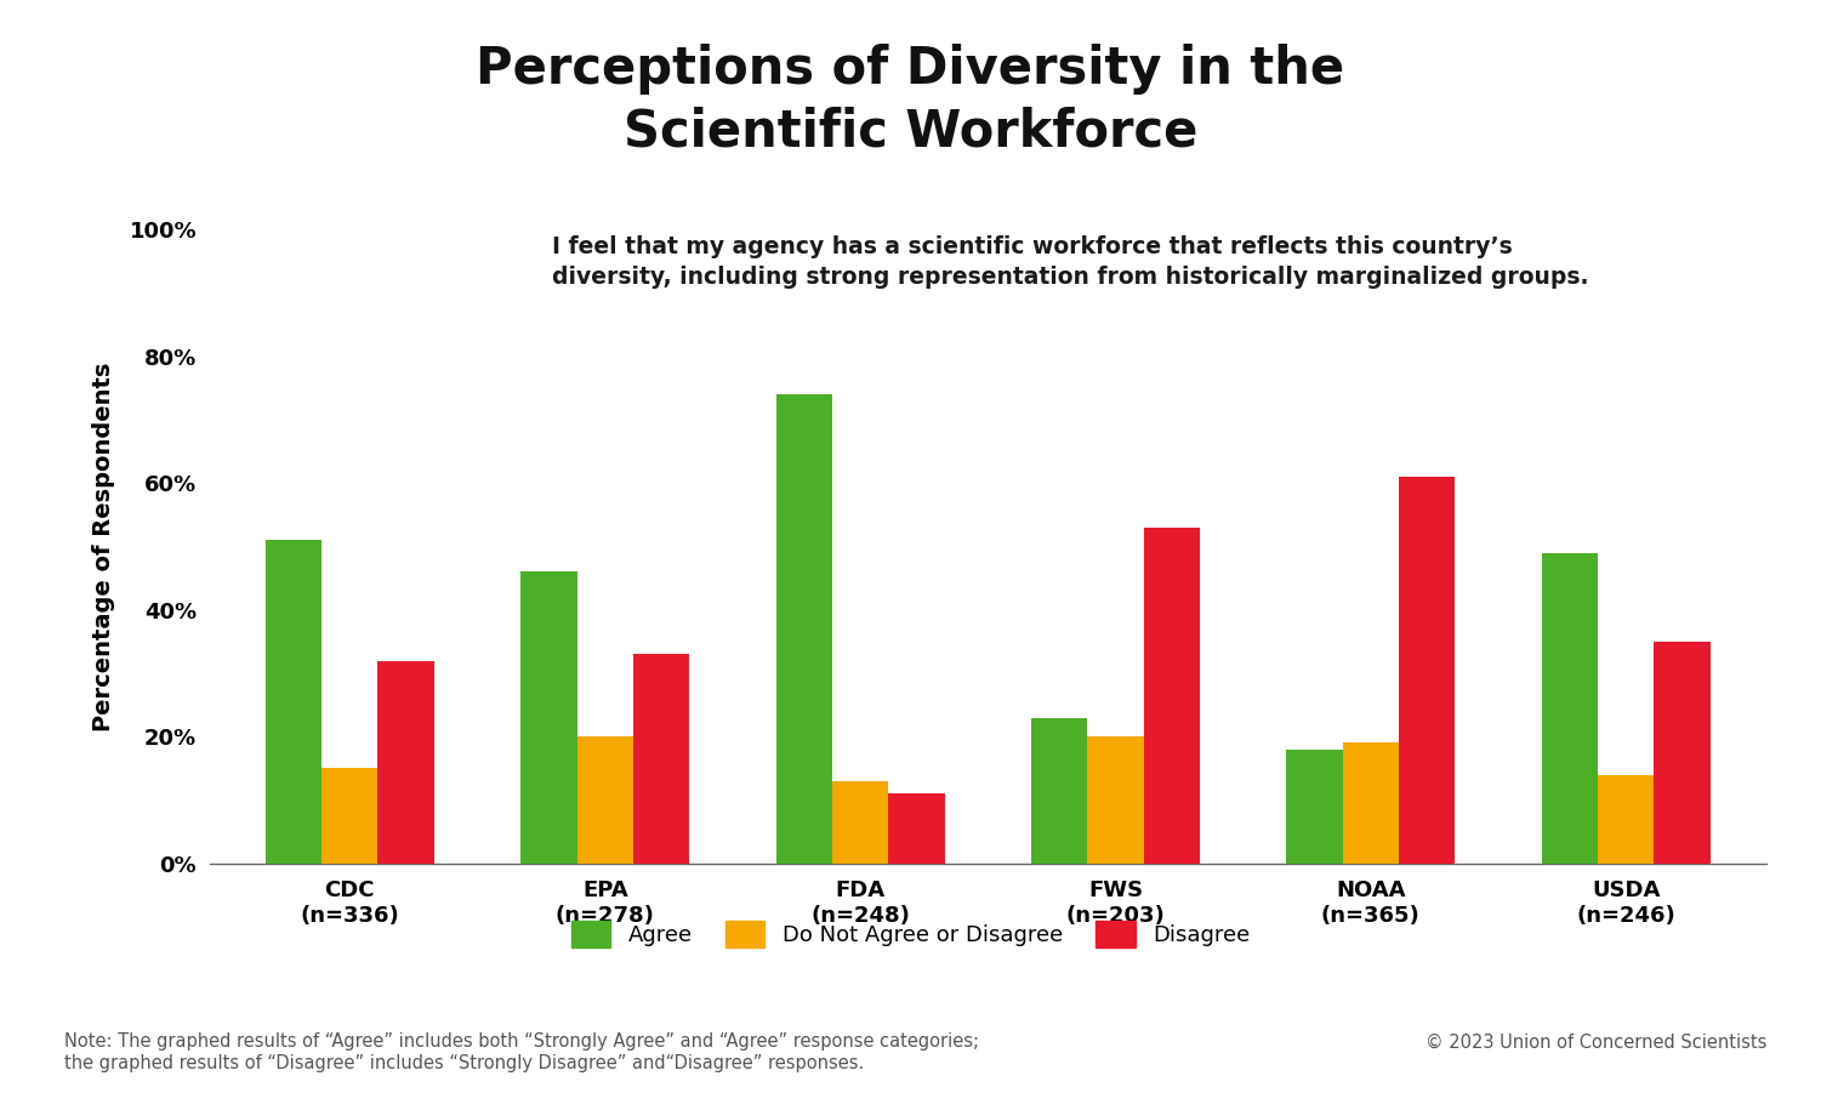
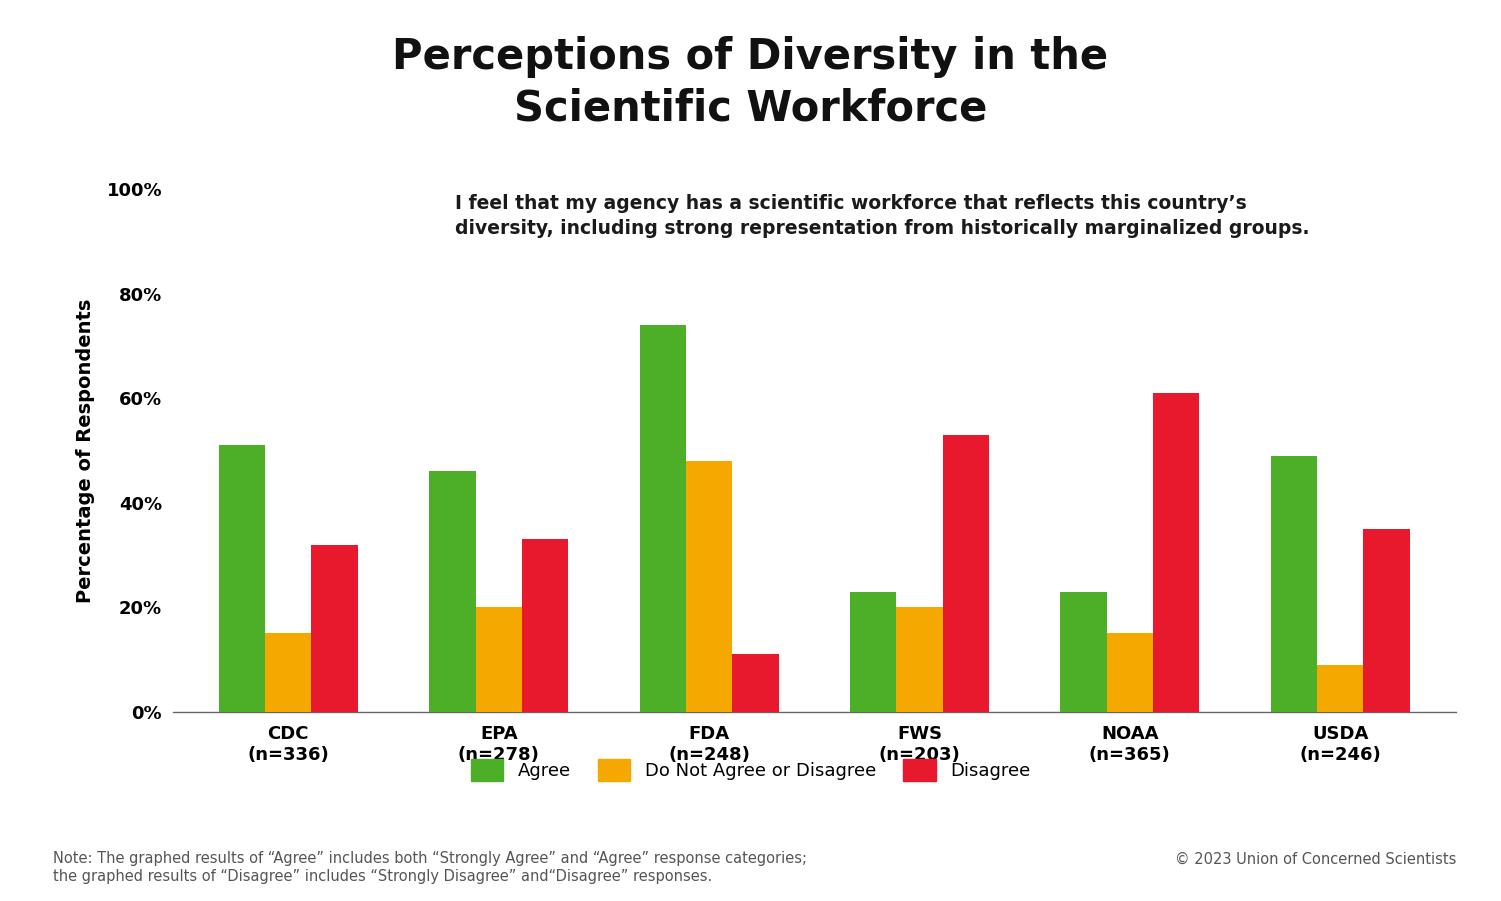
Do Not Agree or Disagree/FDA (n=248): 13% -> 48%
Agree/NOAA (n=365): 18% -> 23%
Do Not Agree or Disagree/NOAA (n=365): 19% -> 15%
Do Not Agree or Disagree/USDA (n=246): 14% -> 9%
